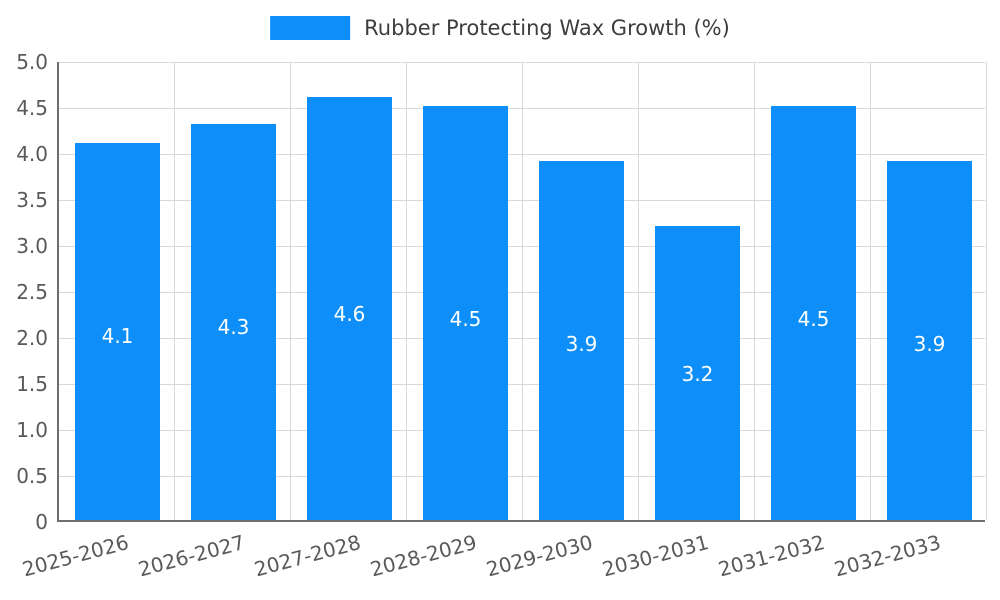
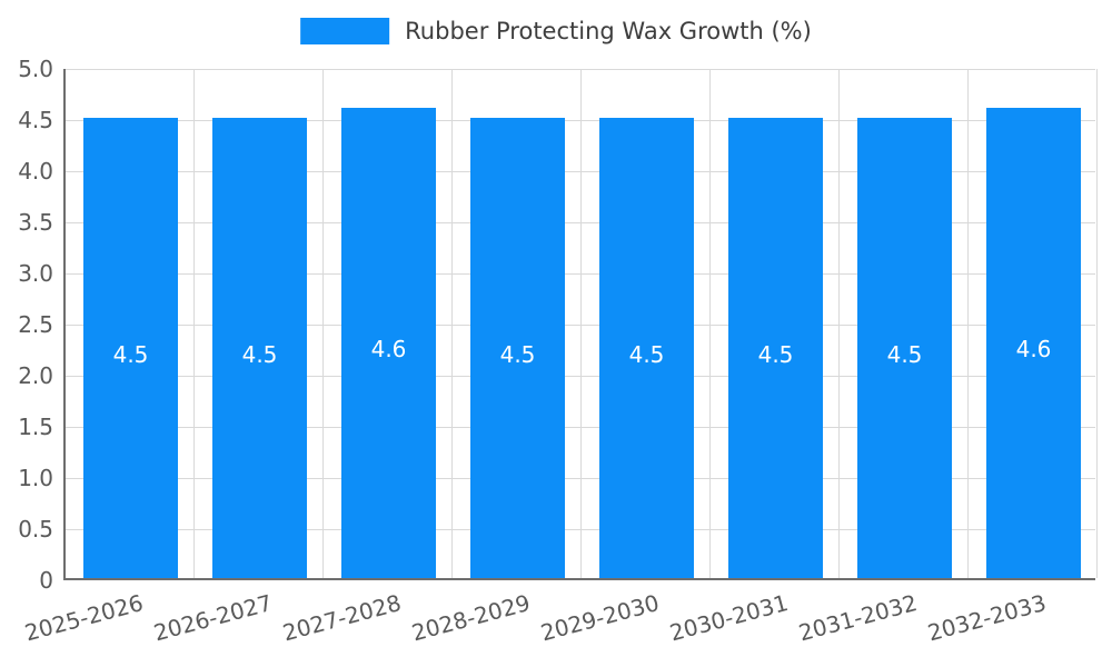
2025-2026: 4.1 -> 4.5
2026-2027: 4.3 -> 4.5
2029-2030: 3.9 -> 4.5
2030-2031: 3.2 -> 4.5
2032-2033: 3.9 -> 4.6
